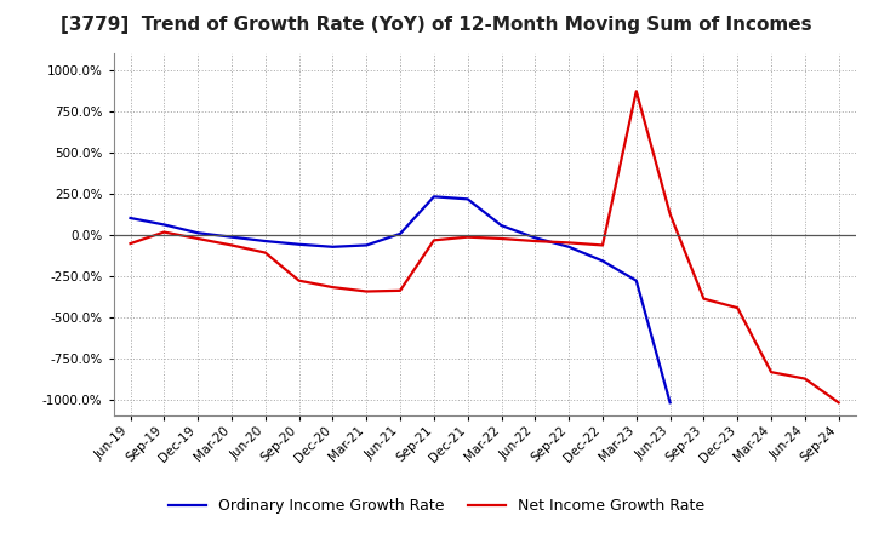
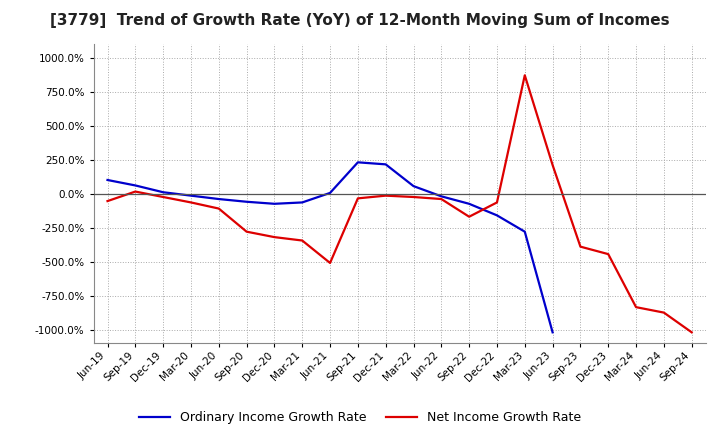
Net Income Growth Rate/Jun-21: -340% -> -510%
Net Income Growth Rate/Sep-22: -50% -> -170%
Net Income Growth Rate/Jun-23: 120% -> 210%
